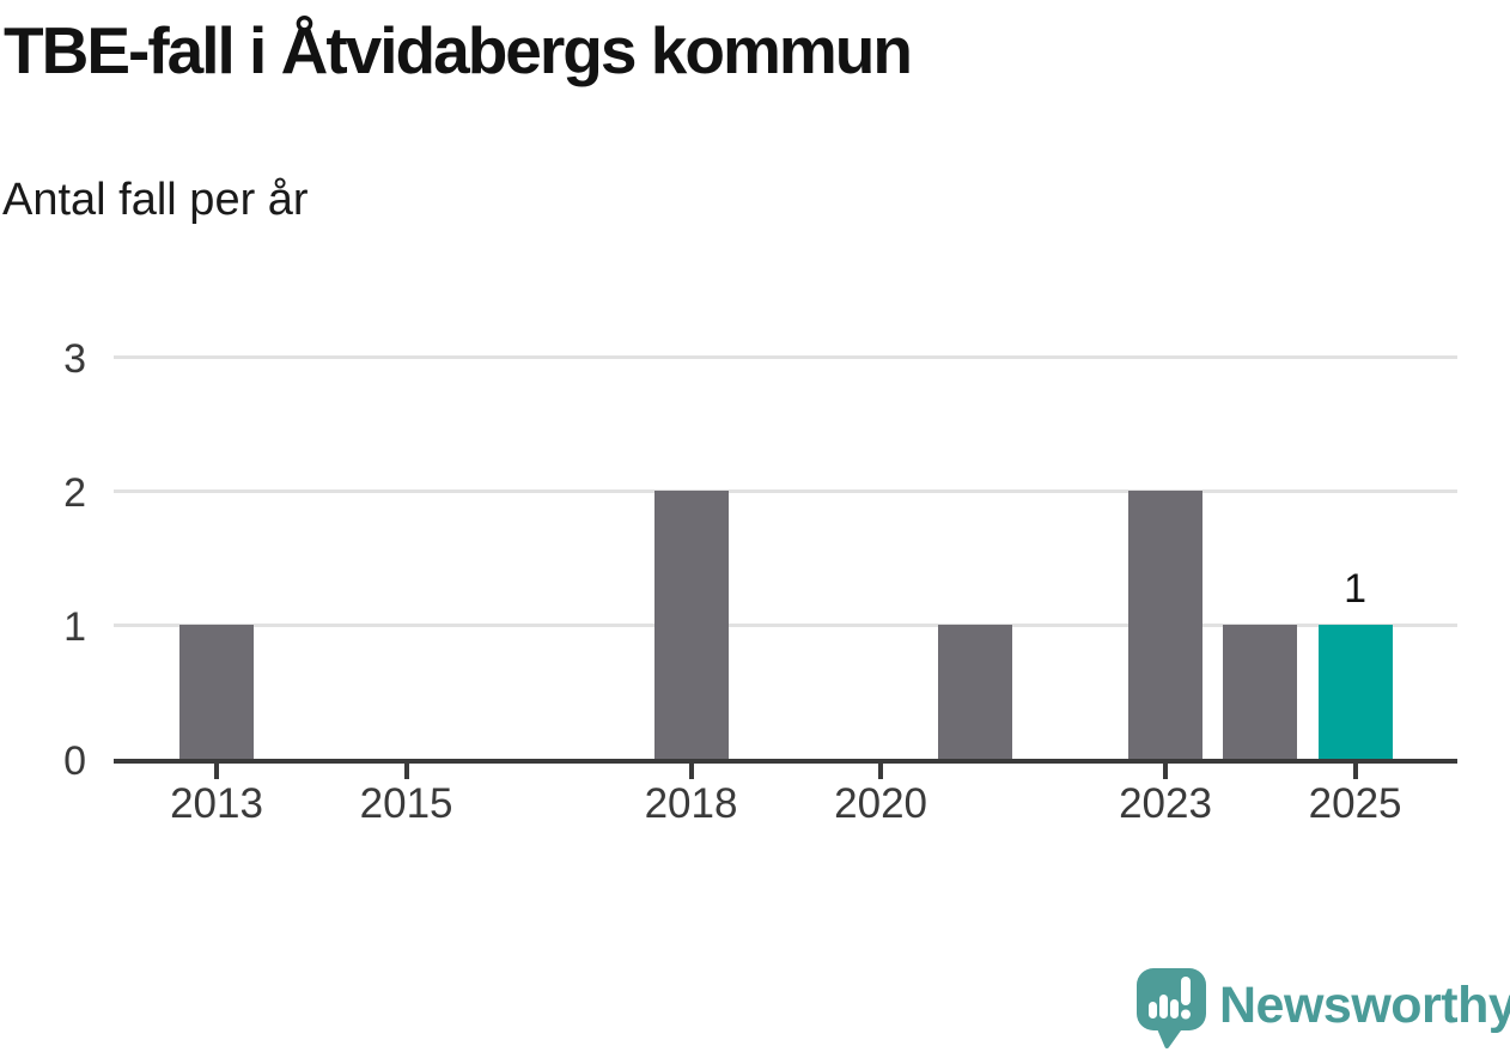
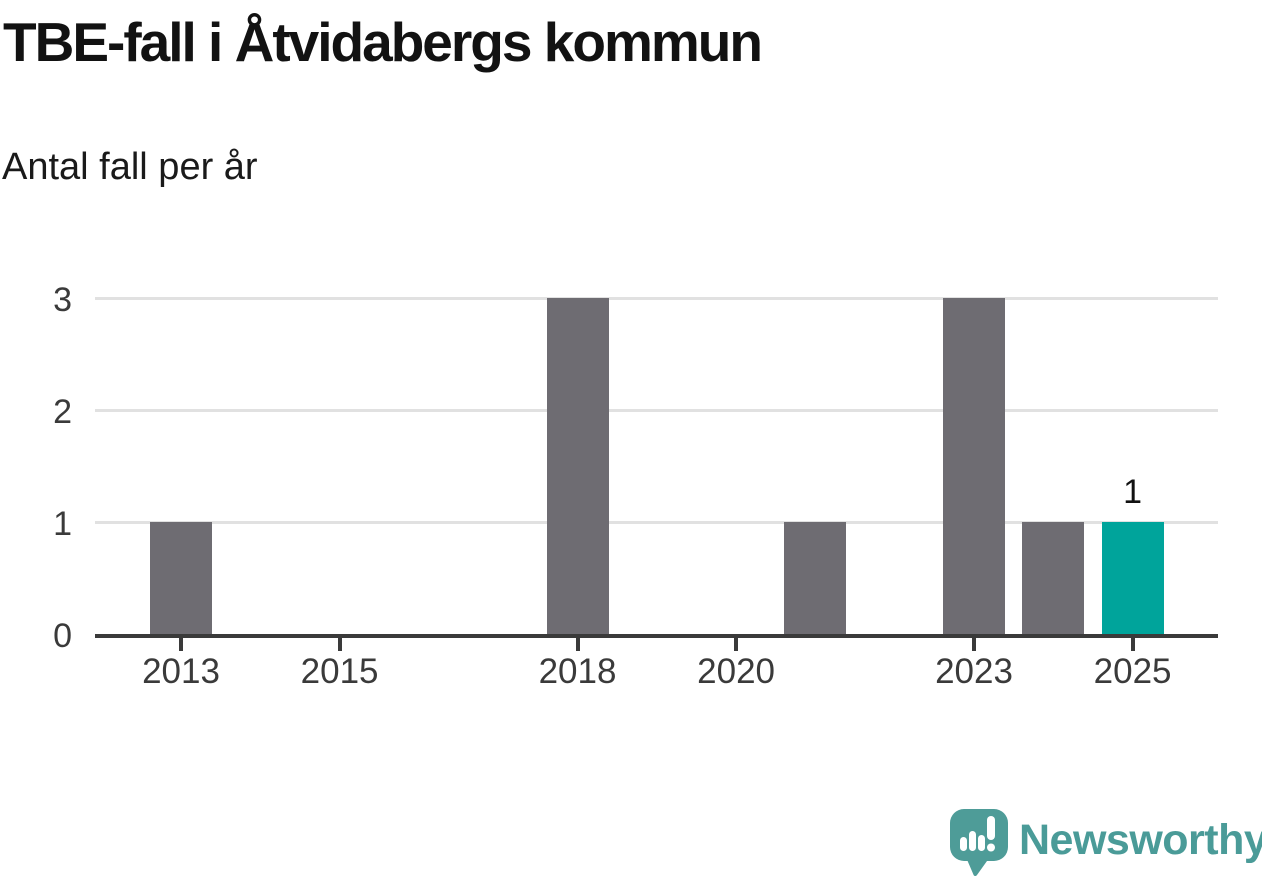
2018: 2 -> 3
2023: 2 -> 3
